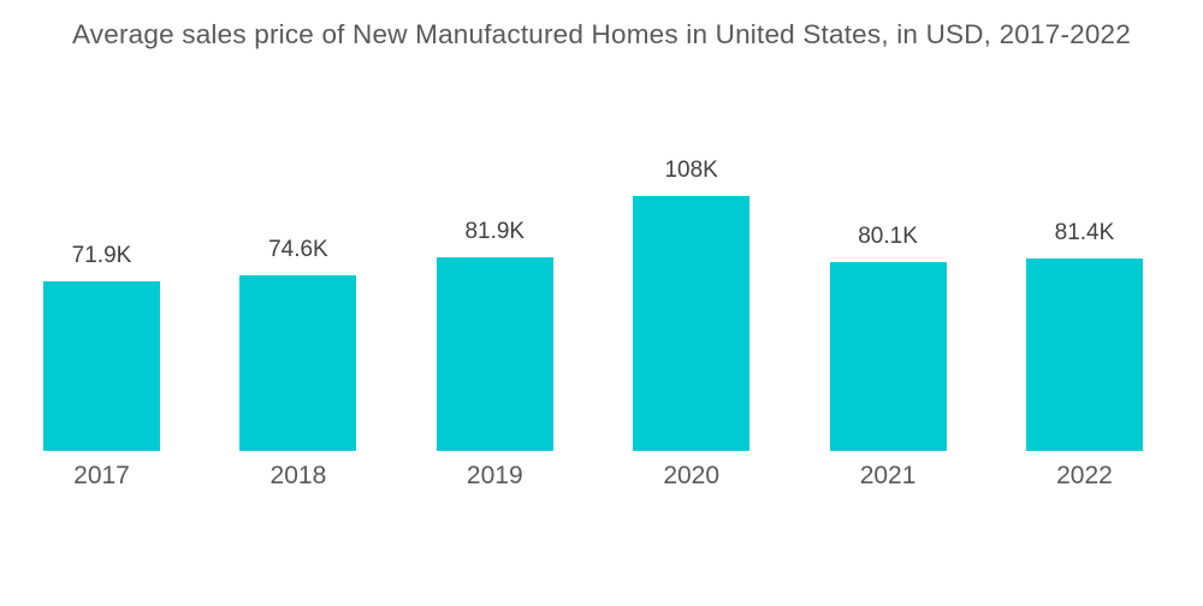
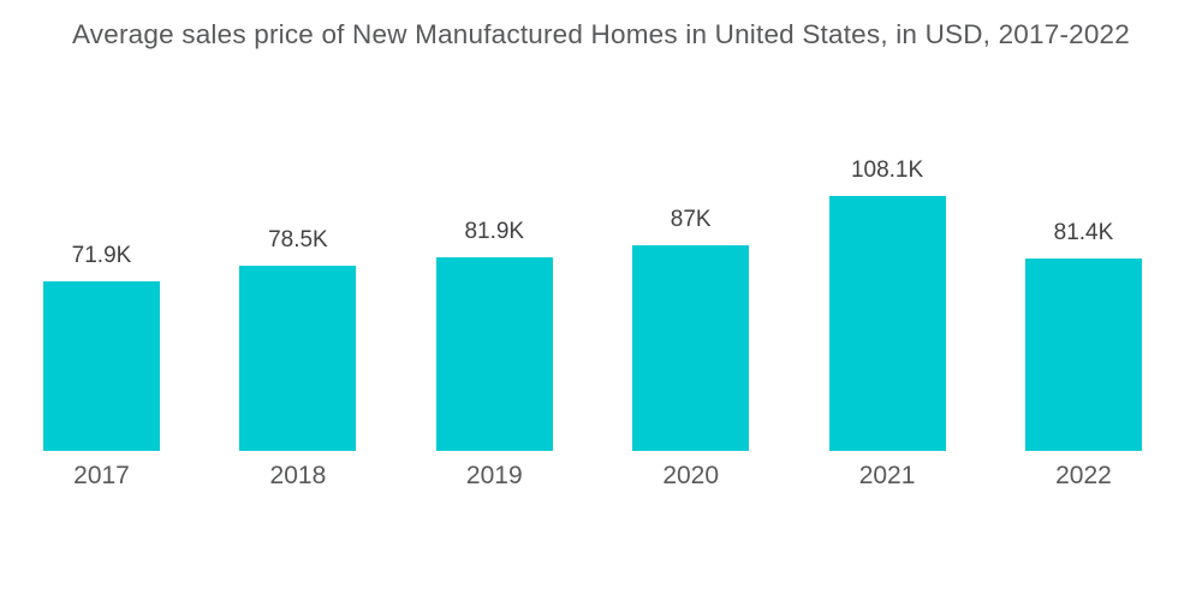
2018: 74.6K -> 78.5K
2020: 108K -> 87K
2021: 80.1K -> 108.1K
